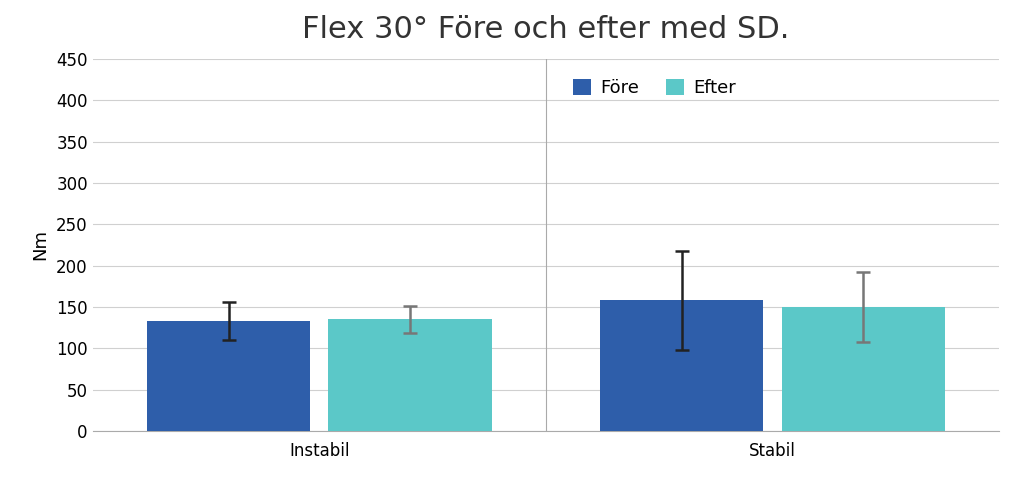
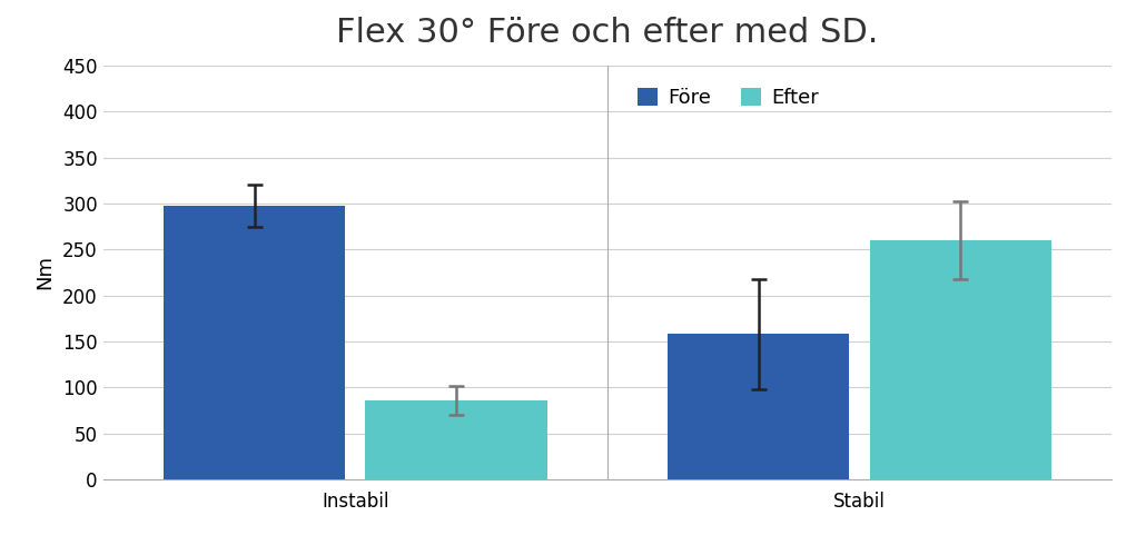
Före/Instabil: 133 -> 298
Efter/Instabil: 135 -> 86
Efter/Stabil: 150 -> 260
